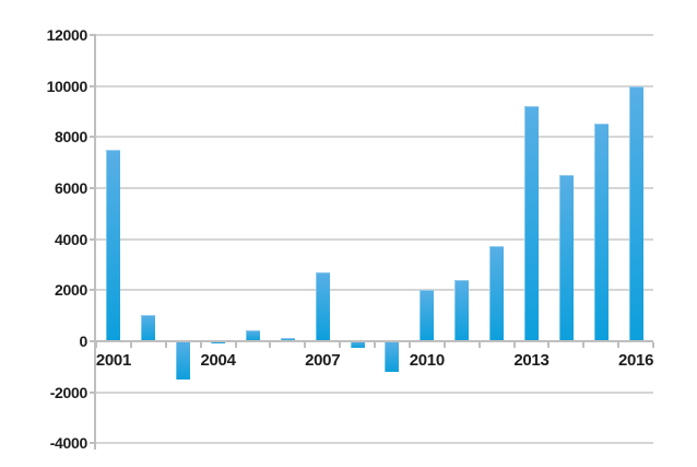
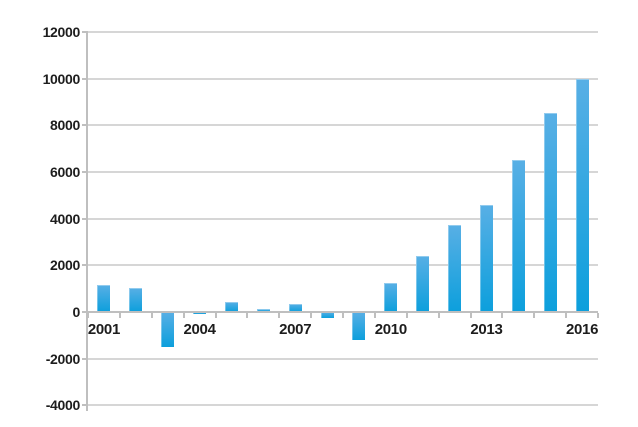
2001: 7500 -> 1200
2007: 2700 -> 400
2010: 2000 -> 1200
2013: 9200 -> 4600
